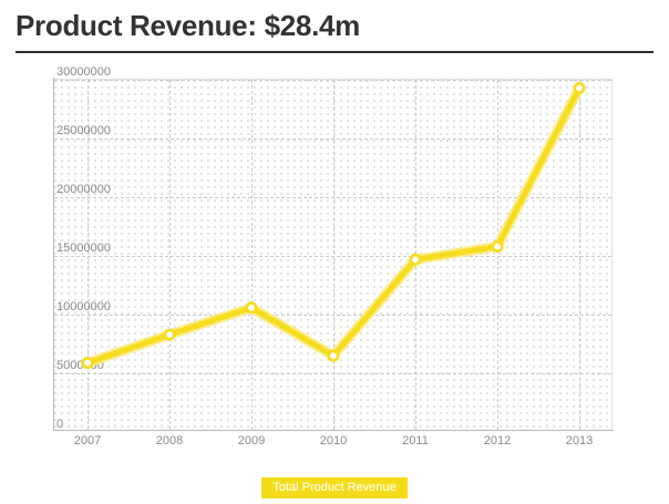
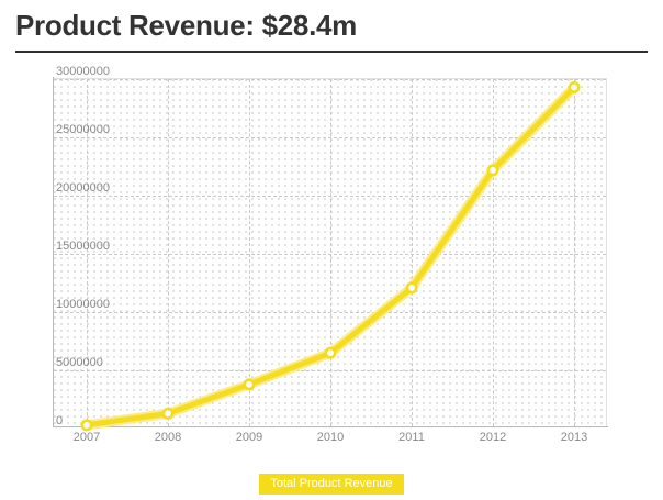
2007: 5700000 -> 100000
2008: 8100000 -> 1100000
2009: 10400000 -> 3600000
2011: 14500000 -> 11900000
2012: 15600000 -> 22000000
